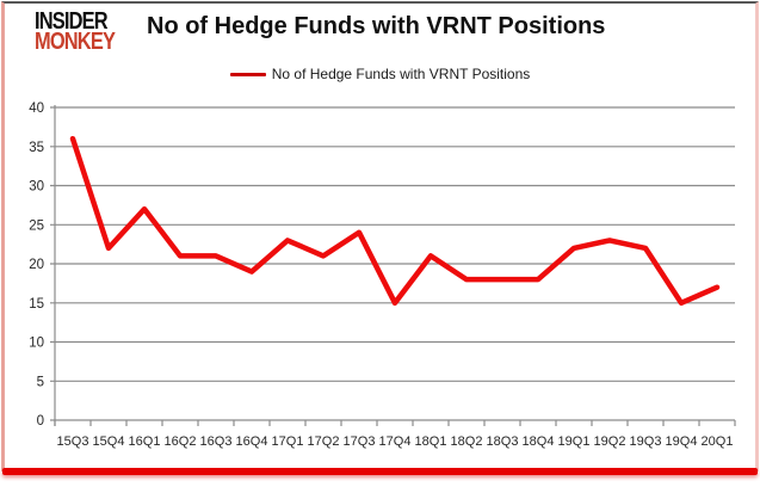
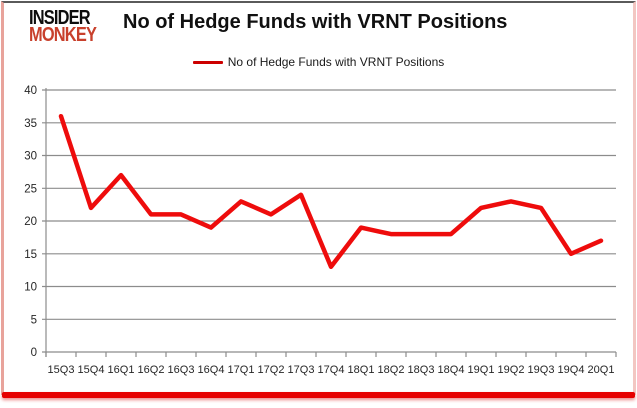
17Q4: 15 -> 13
18Q1: 21 -> 19
